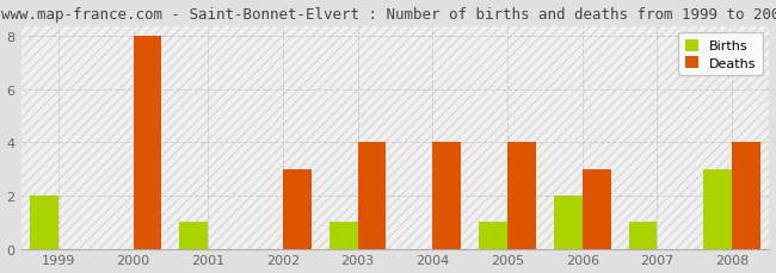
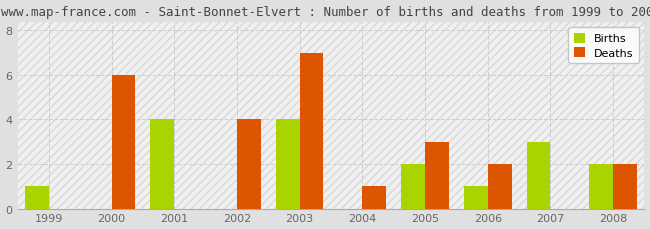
Births/1999: 2 -> 1
Deaths/2000: 8 -> 6
Births/2001: 1 -> 4
Deaths/2002: 3 -> 4
Births/2003: 1 -> 4
Deaths/2003: 4 -> 7
Deaths/2004: 4 -> 1
Births/2005: 1 -> 2
Deaths/2005: 4 -> 3
Births/2006: 2 -> 1
Deaths/2006: 3 -> 2
Births/2007: 1 -> 3
Births/2008: 3 -> 2
Deaths/2008: 4 -> 2
